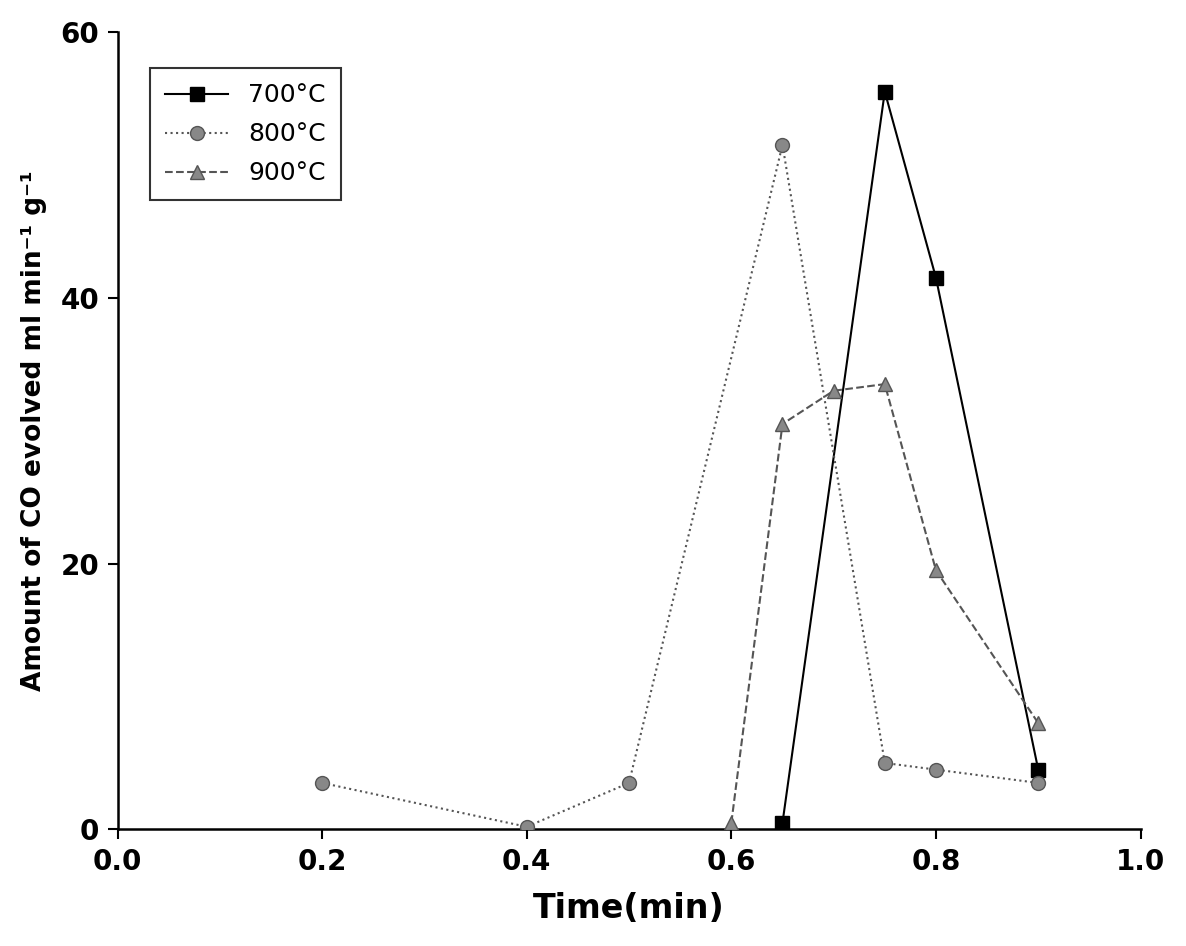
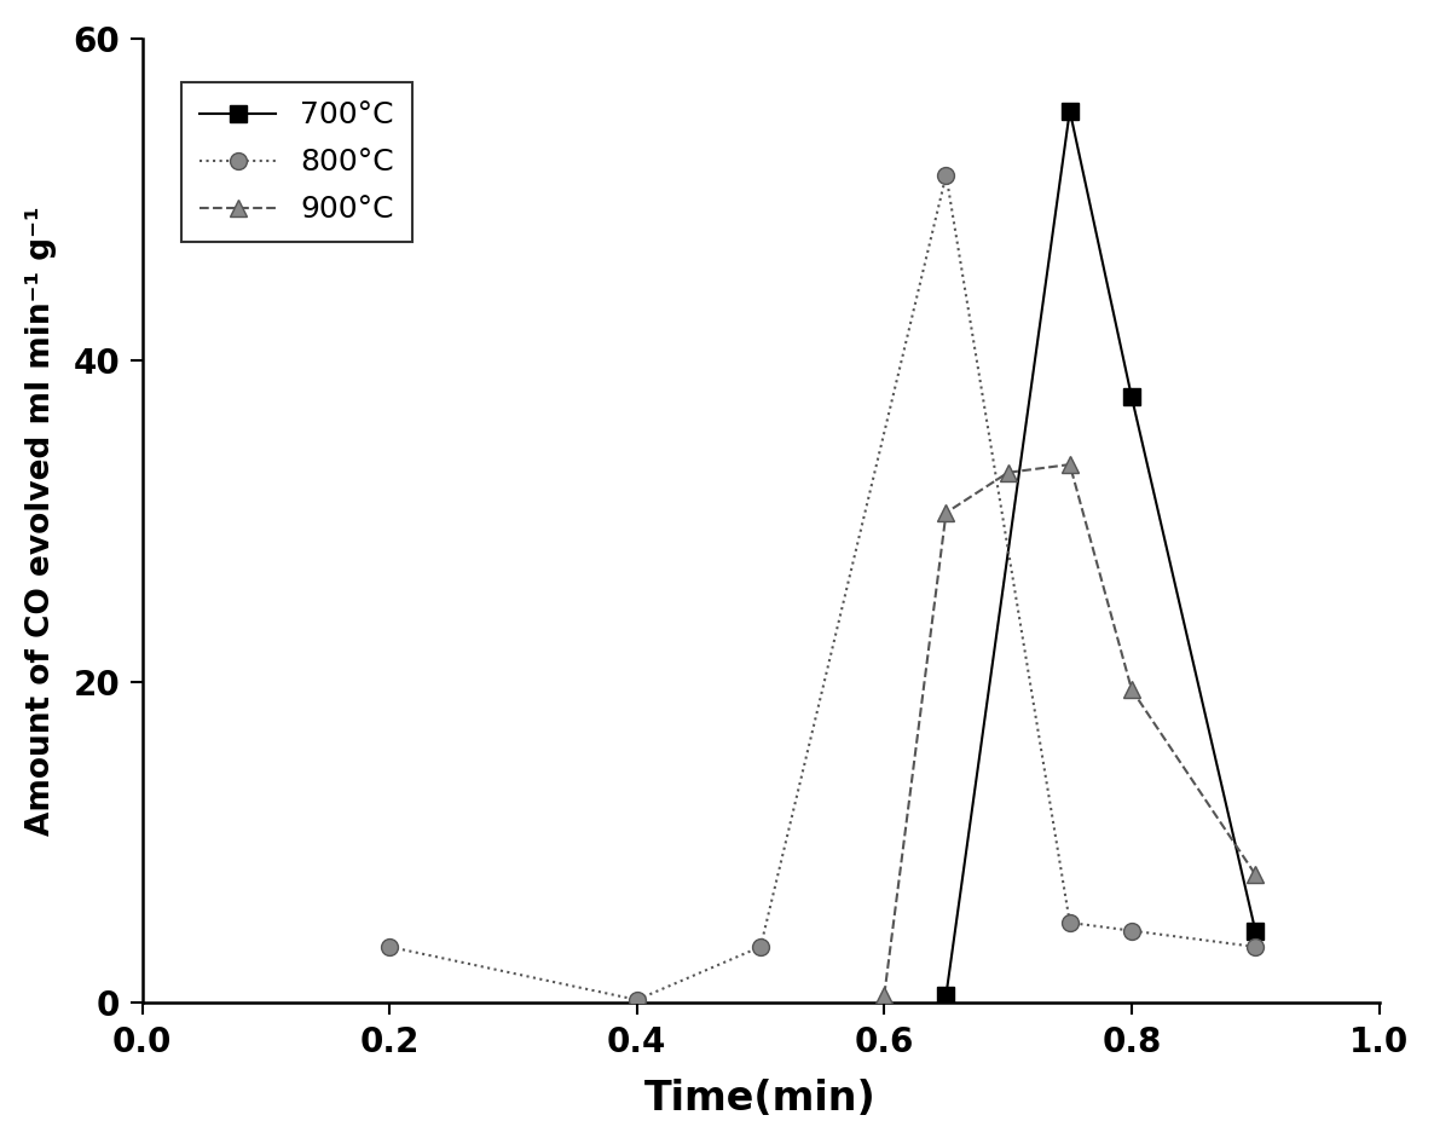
700°C/0.8: 41.5 -> 37.7
